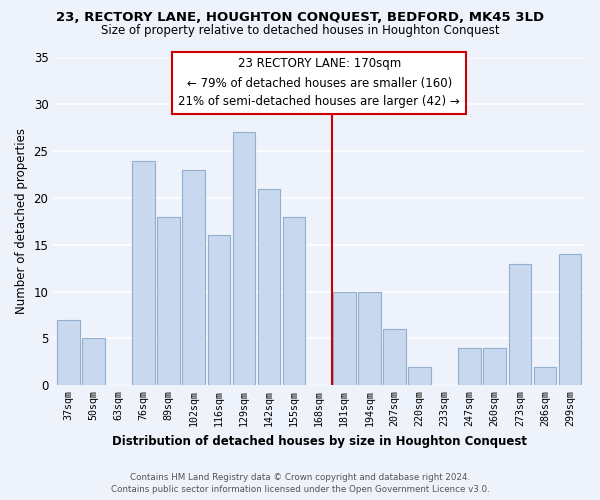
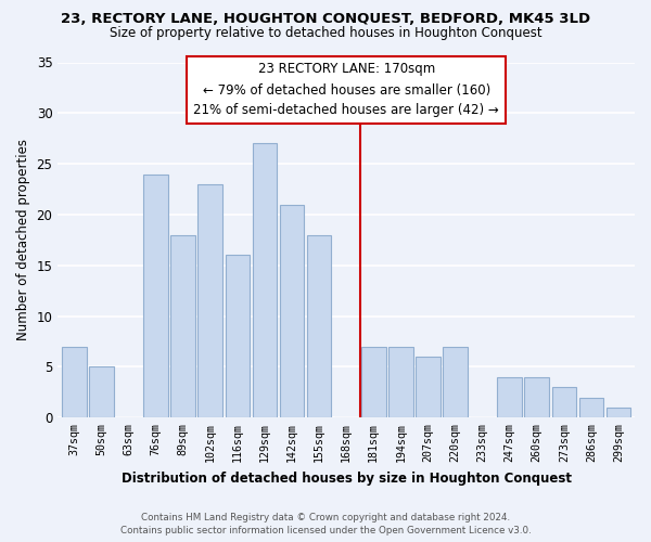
181sqm: 10 -> 7
194sqm: 10 -> 7
220sqm: 2 -> 7
273sqm: 13 -> 3
299sqm: 14 -> 1
